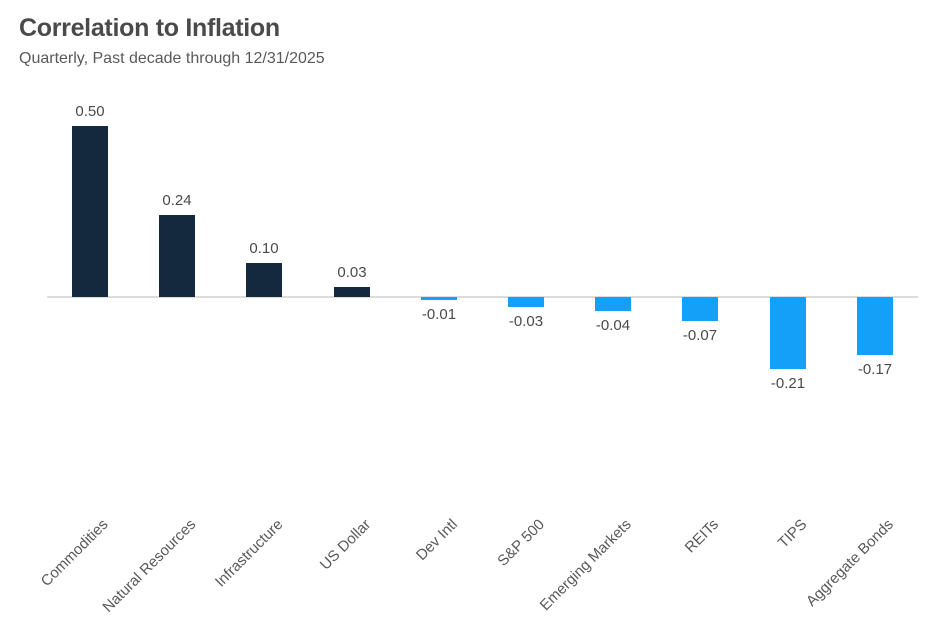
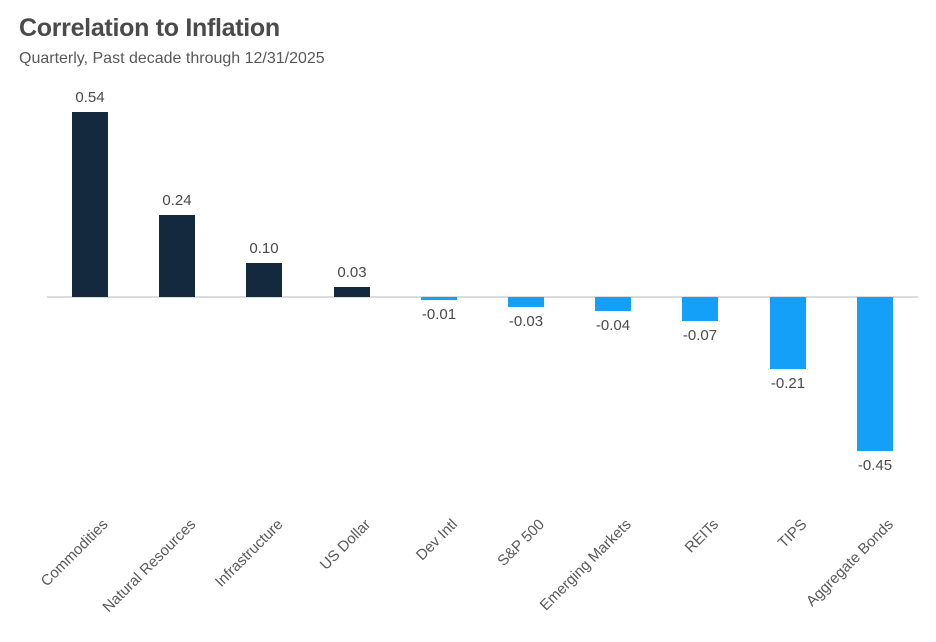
Commodities: 0.50 -> 0.54
Aggregate Bonds: -0.17 -> -0.45
